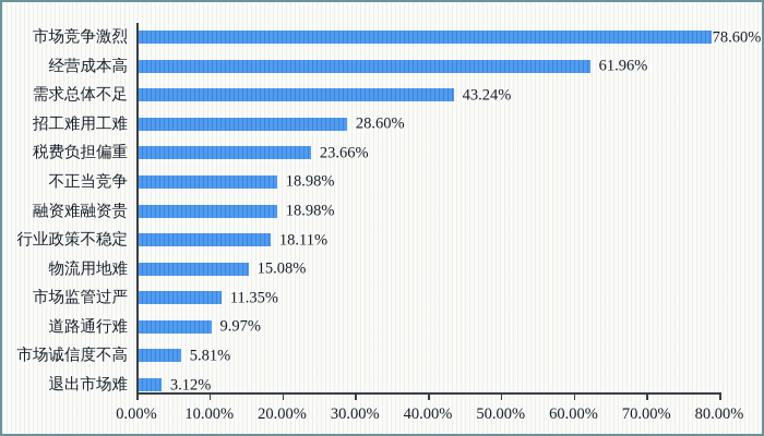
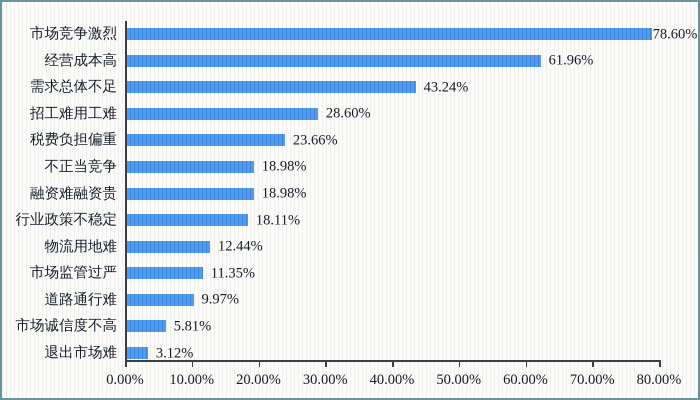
物流用地难: 15.08% -> 12.44%
